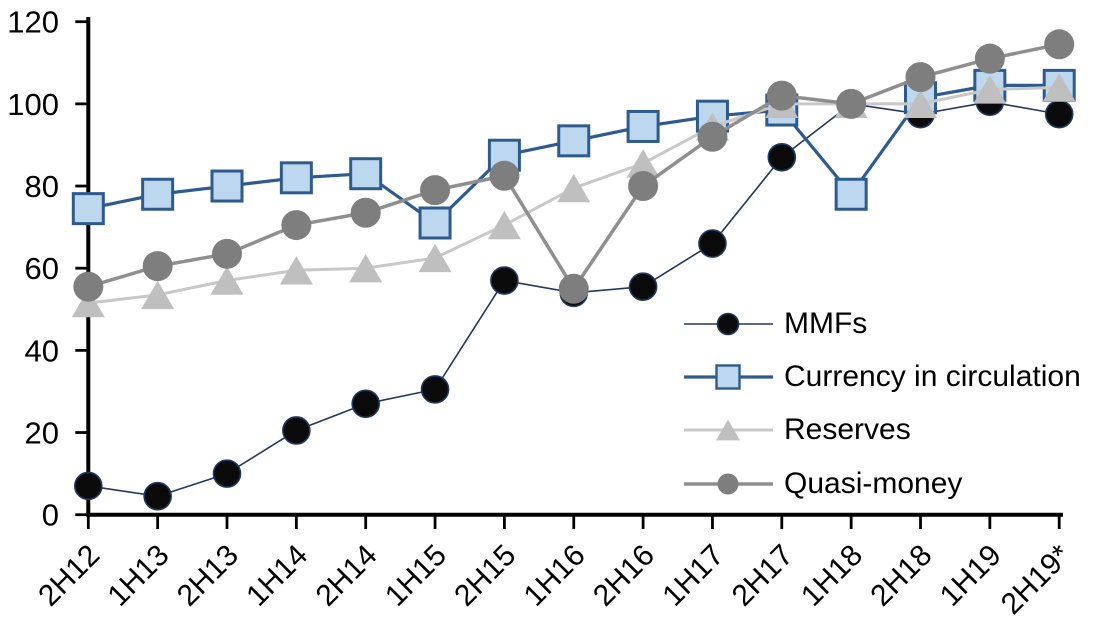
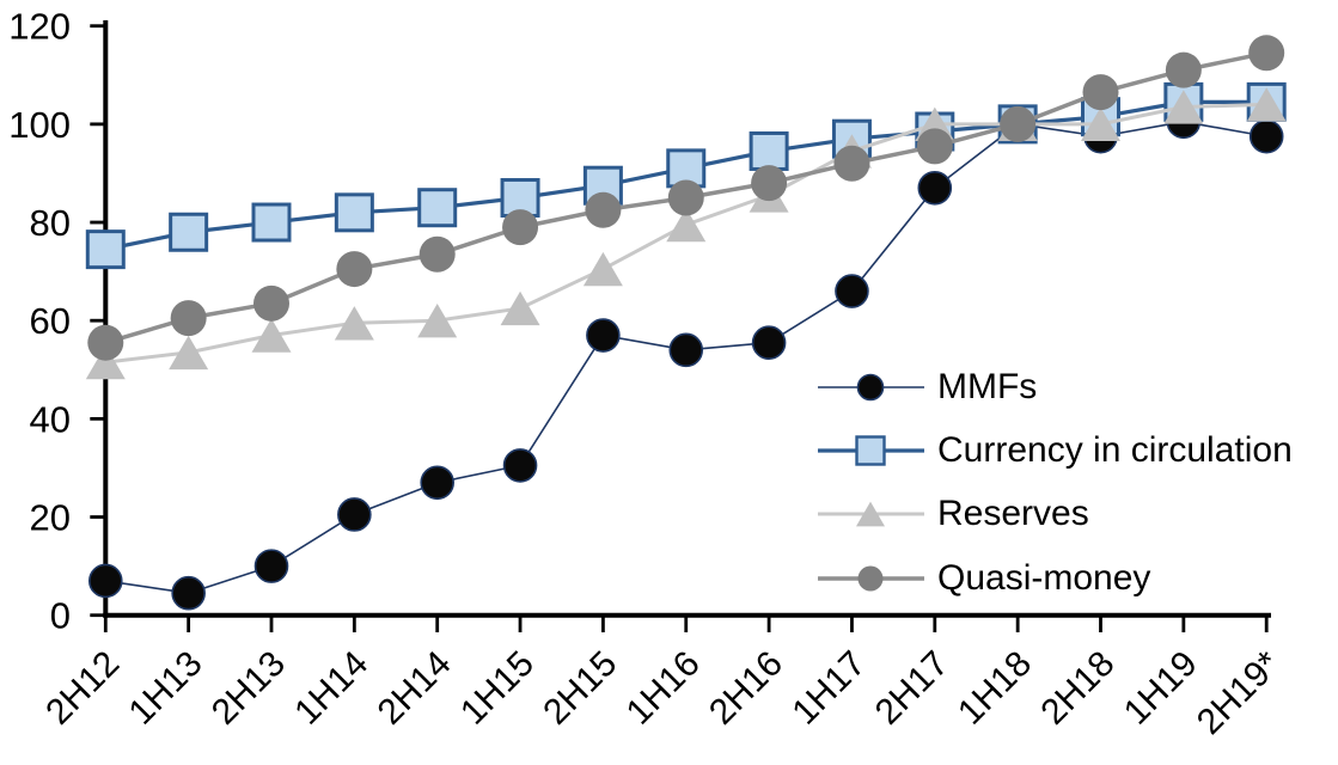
Currency in circulation/1H15: 71 -> 85
Quasi-money/1H16: 55 -> 85
Quasi-money/2H16: 80 -> 88
Quasi-money/2H17: 102 -> 96
Currency in circulation/1H18: 78 -> 100
